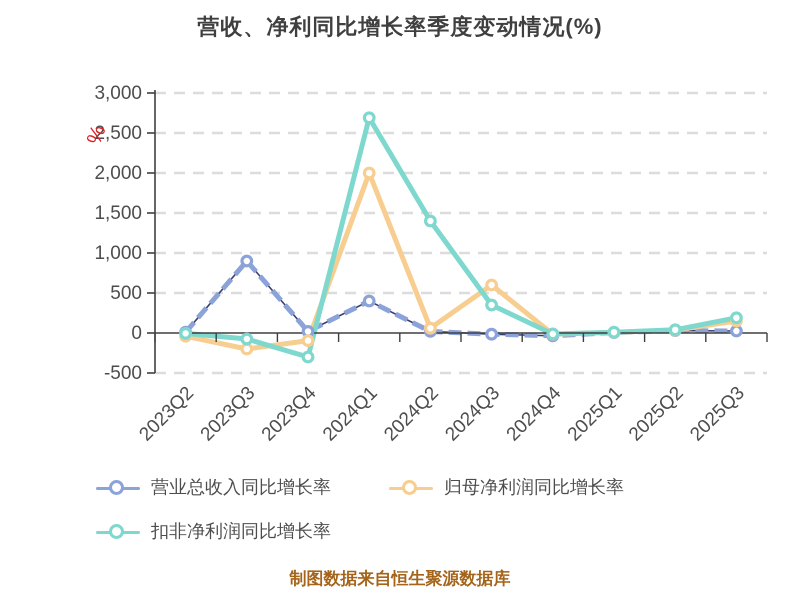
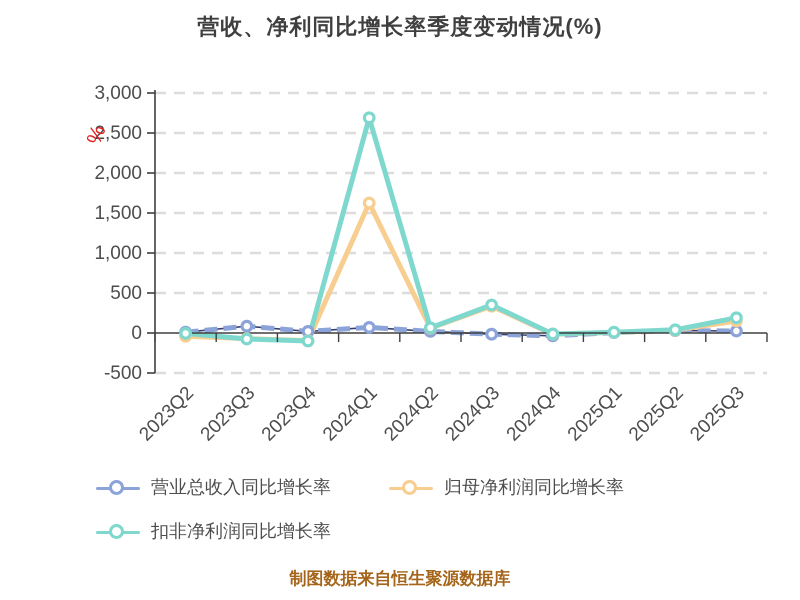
营业总收入同比增长率/2023Q3: 900 -> 100
归母净利润同比增长率/2023Q3: -200 -> -100
扣非净利润同比增长率/2023Q4: -300 -> -100
营业总收入同比增长率/2024Q1: 400 -> 100
归母净利润同比增长率/2024Q1: 2000 -> 1600
扣非净利润同比增长率/2024Q2: 1400 -> 100
归母净利润同比增长率/2024Q3: 600 -> 300
